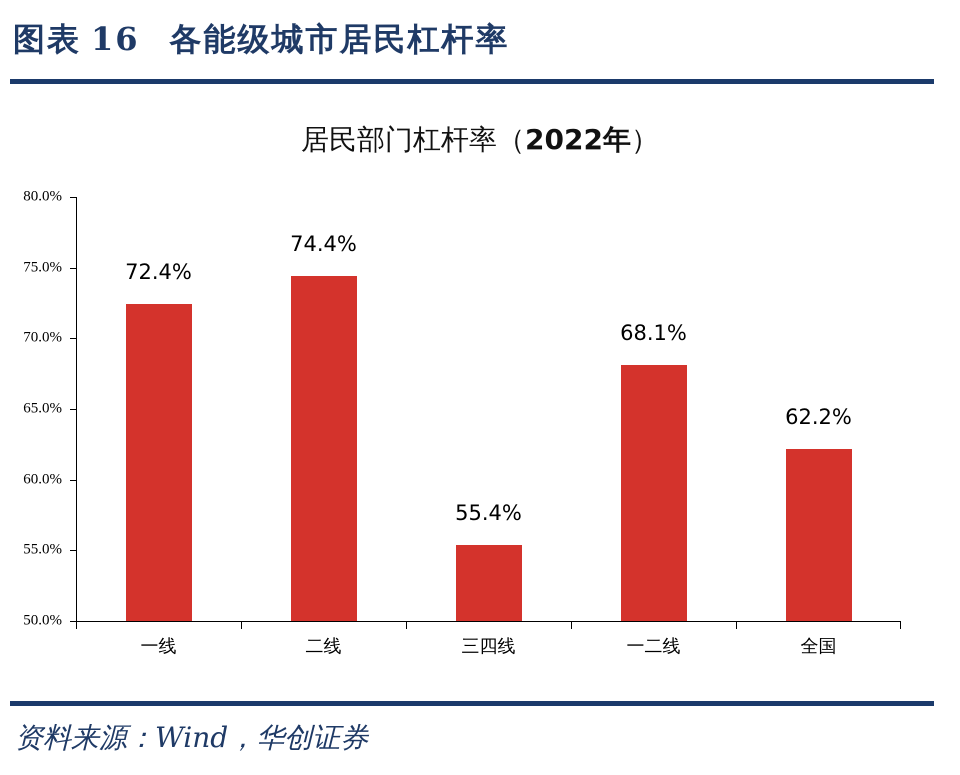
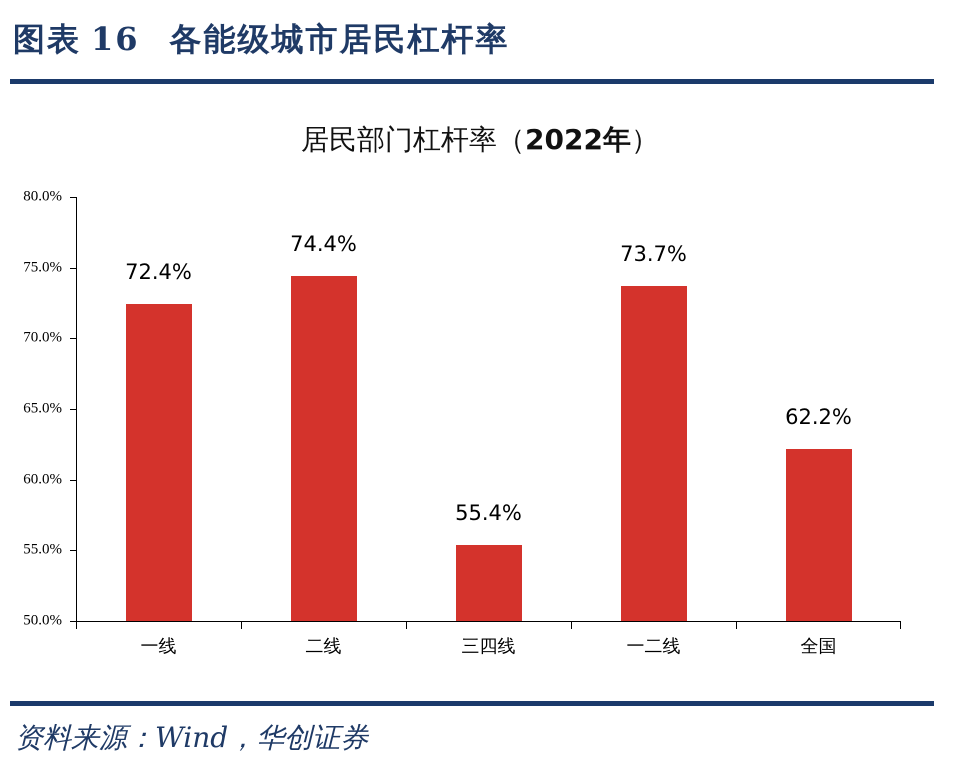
一二线: 68.1% -> 73.7%
